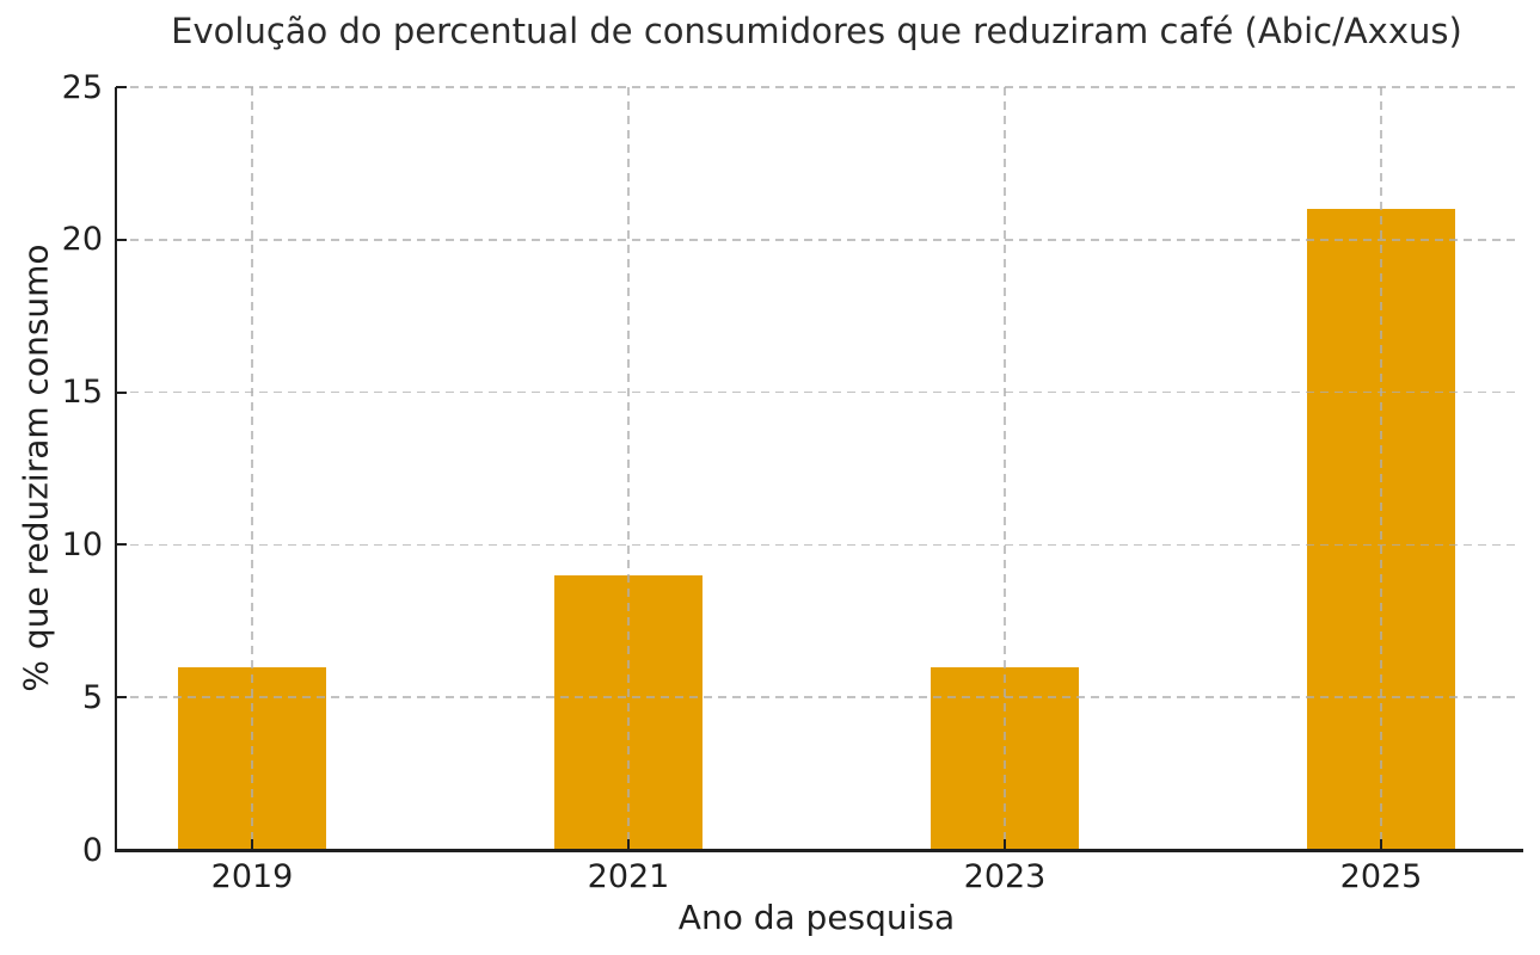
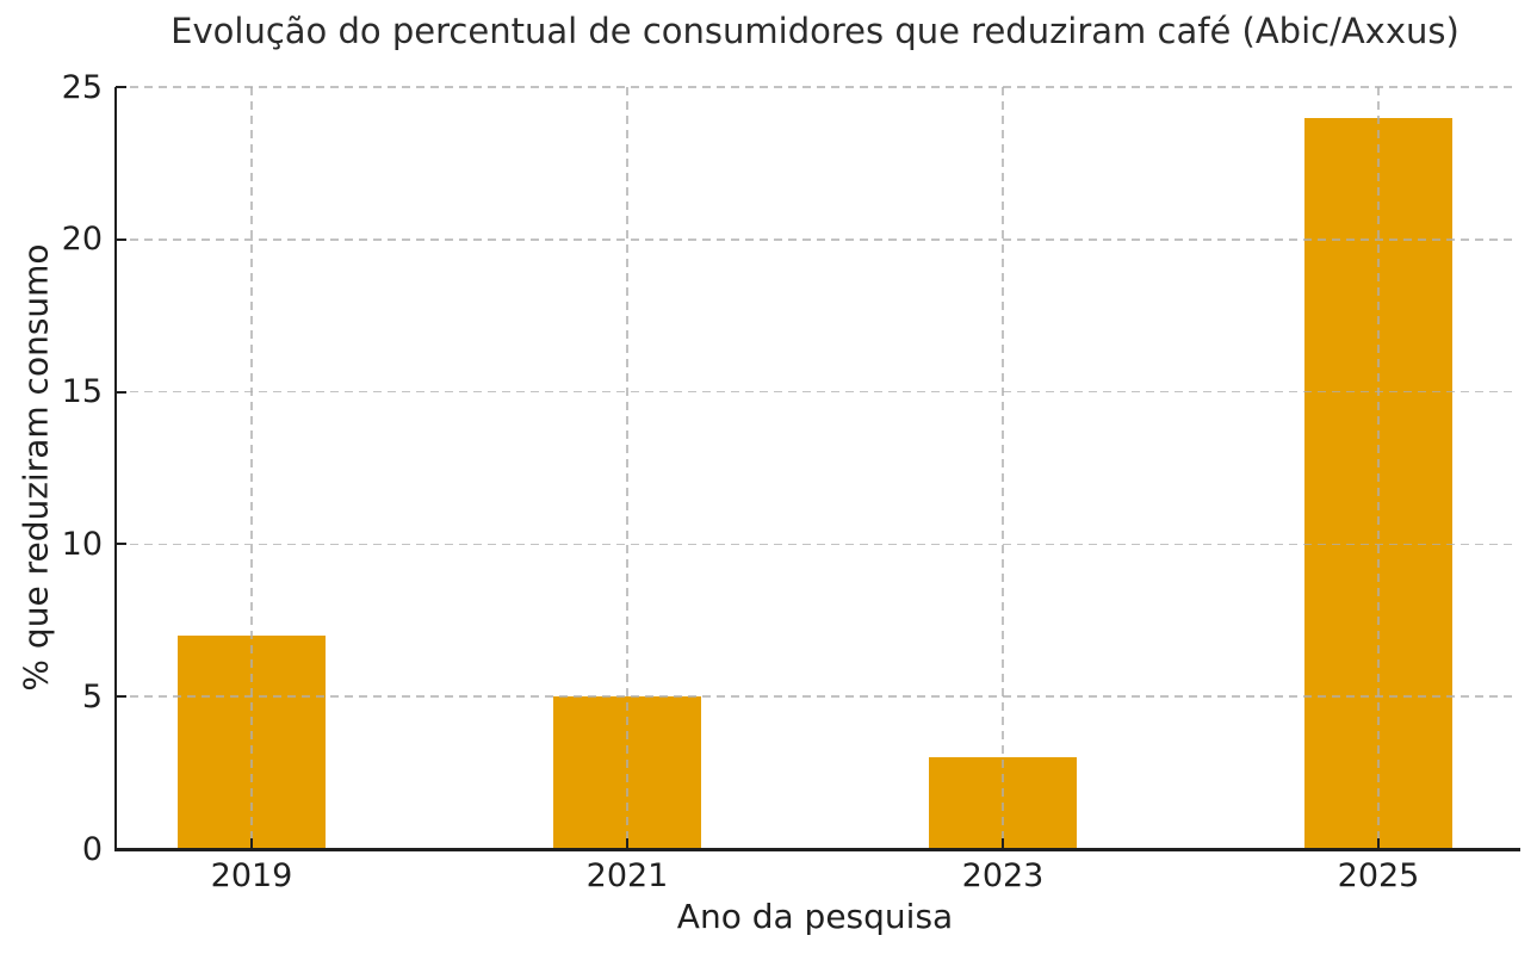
2019: 6 -> 7
2021: 9 -> 5
2023: 6 -> 3
2025: 21 -> 24
